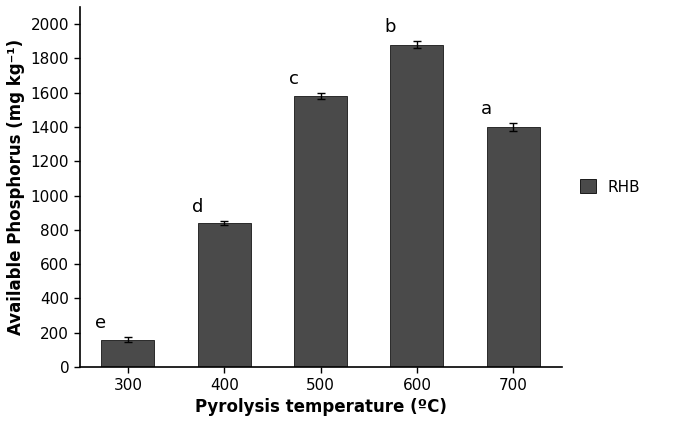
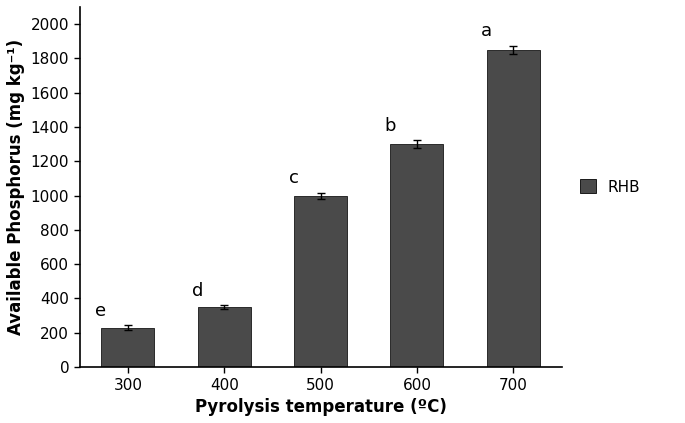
300: 160 -> 230
400: 840 -> 350
500: 1580 -> 1000
600: 1880 -> 1300
700: 1400 -> 1850
